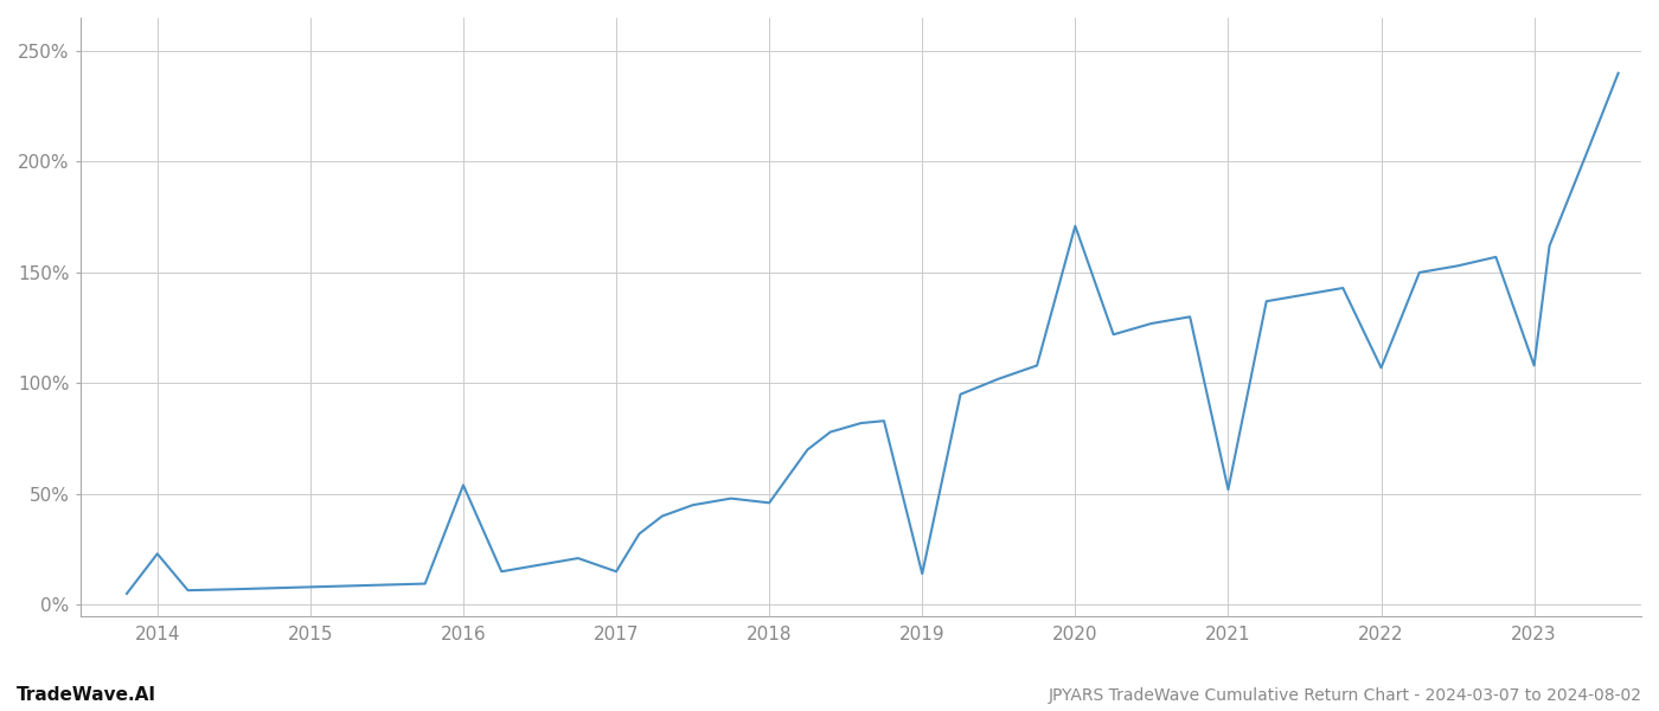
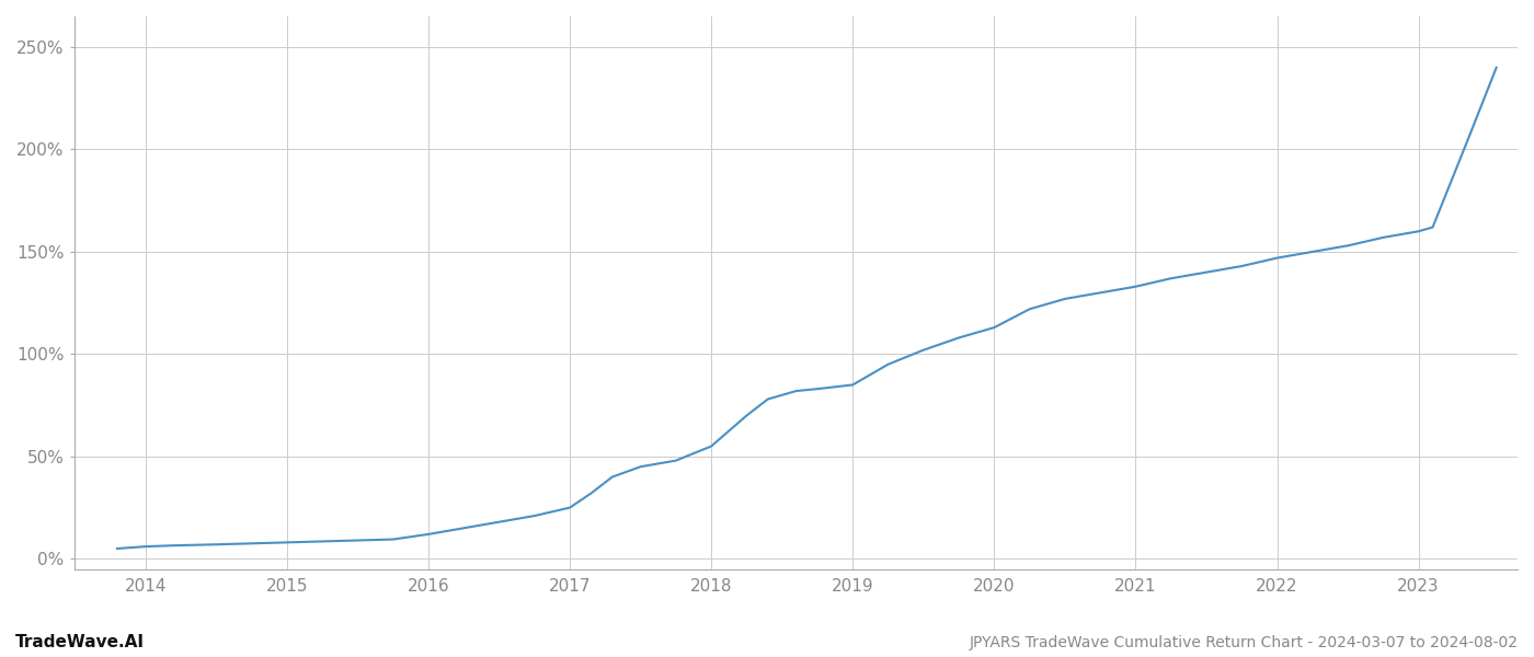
2014: 23% -> 6%
2016: 54% -> 12%
2017: 15% -> 25%
2018: 46% -> 55%
2019: 14% -> 85%
2020: 171% -> 113%
2021: 52% -> 133%
2022: 107% -> 147%
2023: 108% -> 160%
